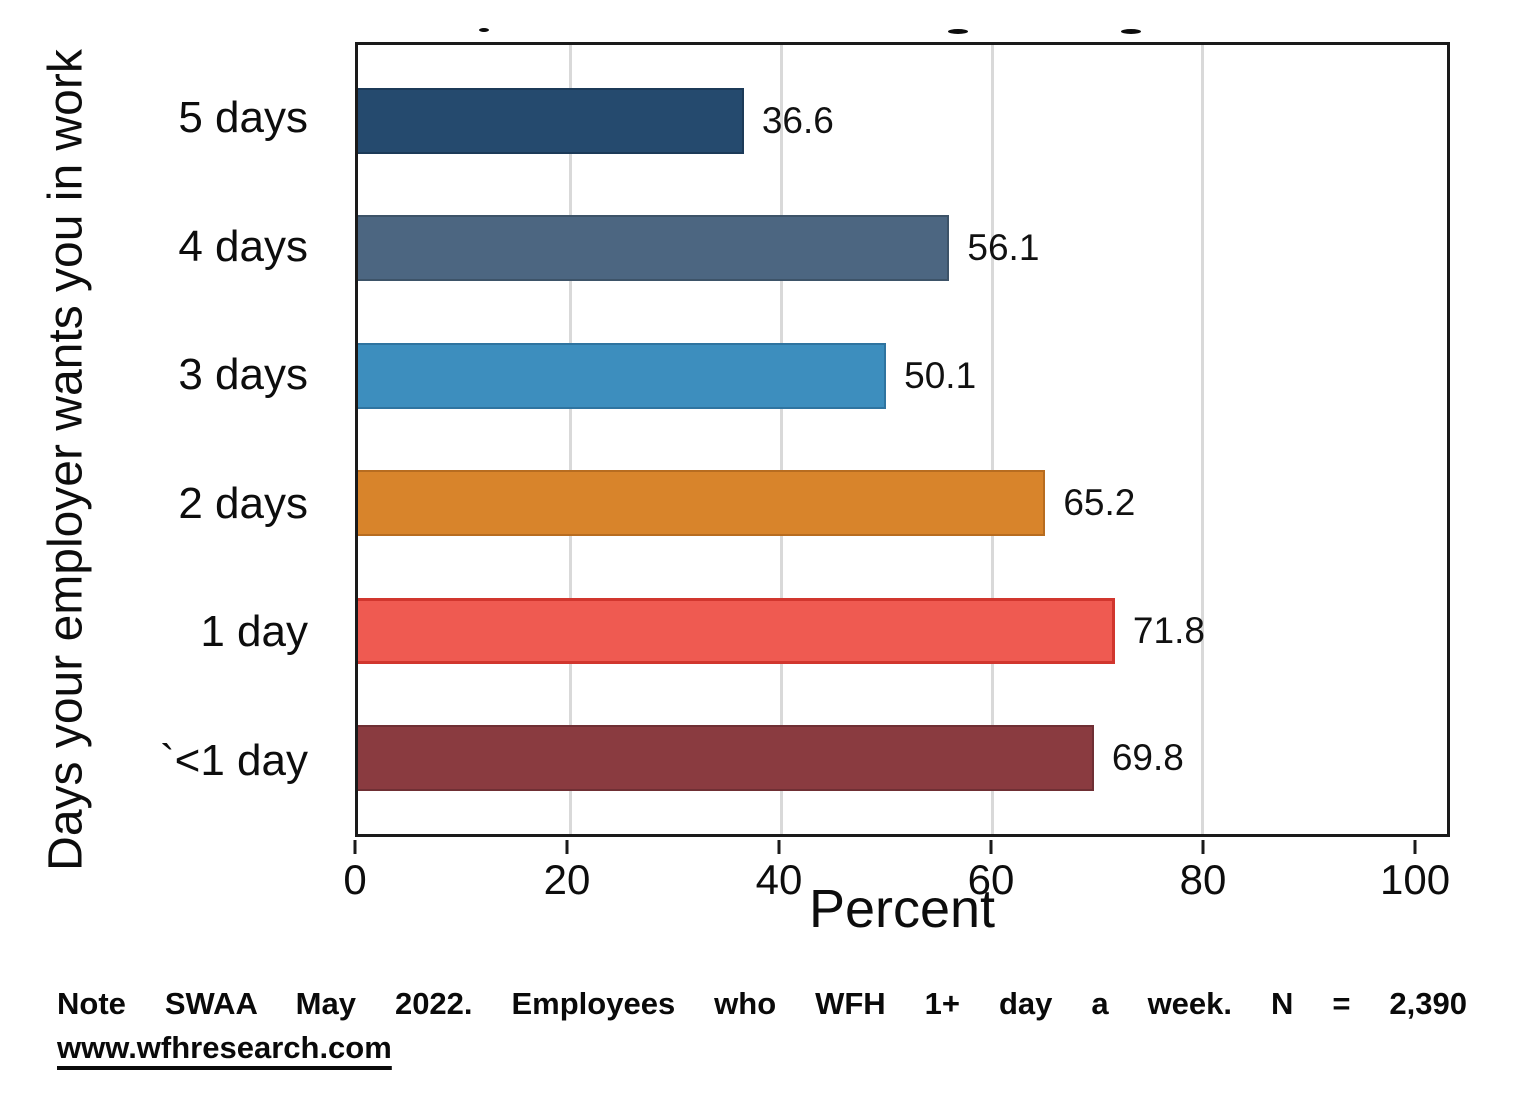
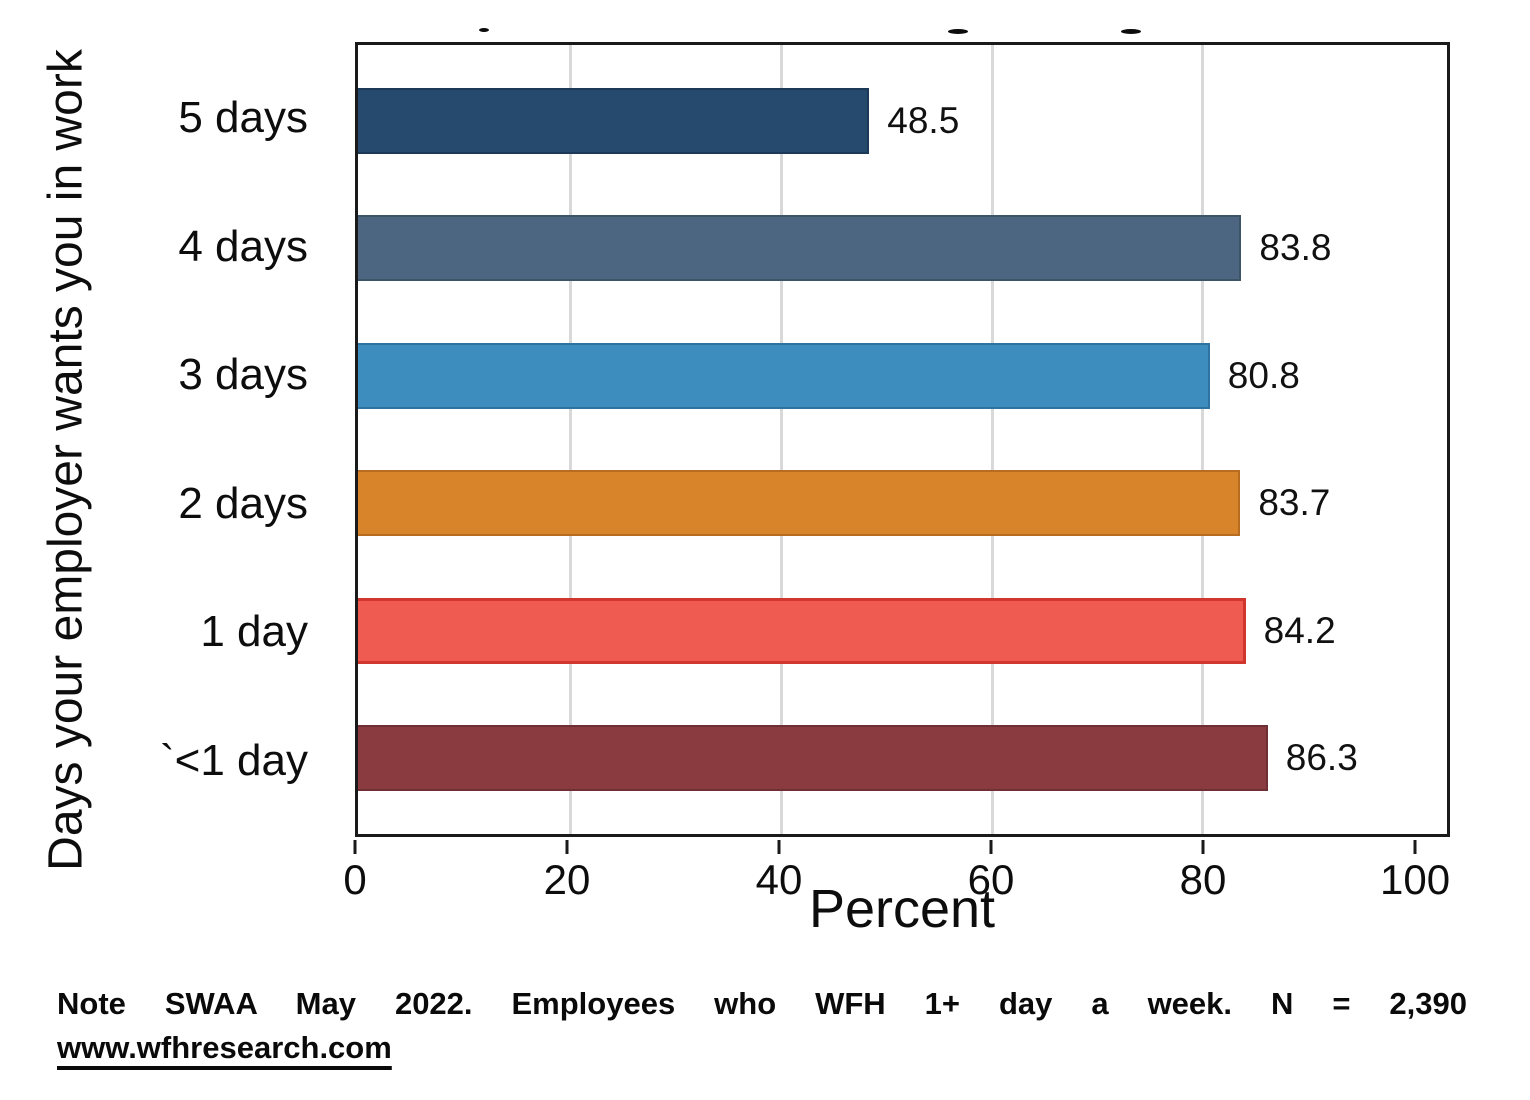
5 days: 36.6 -> 48.5
4 days: 56.1 -> 83.8
3 days: 50.1 -> 80.8
2 days: 65.2 -> 83.7
1 day: 71.8 -> 84.2
`<1 day: 69.8 -> 86.3
